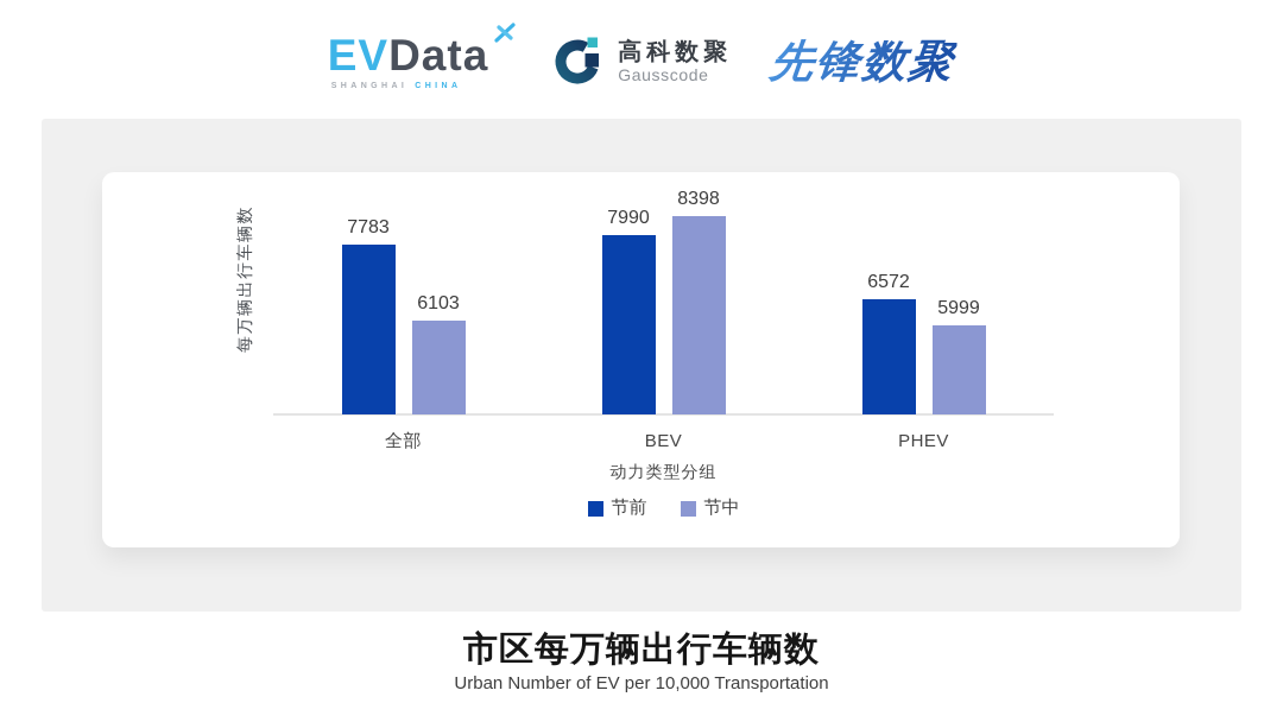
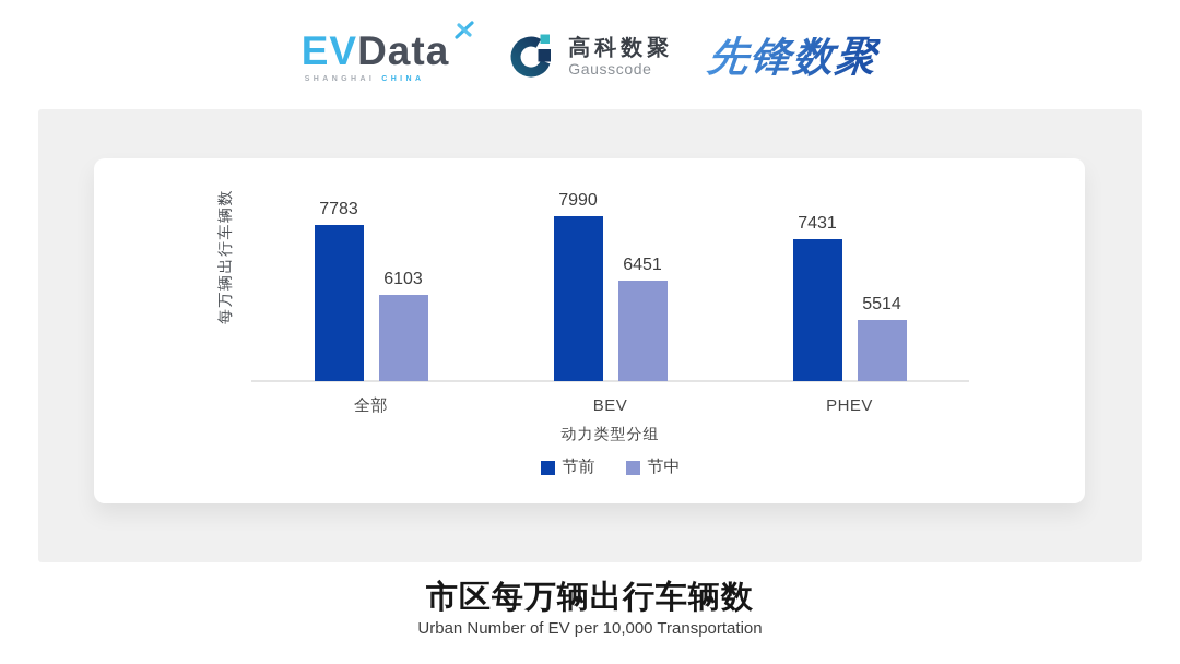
节中/BEV: 8398 -> 6451
节前/PHEV: 6572 -> 7431
节中/PHEV: 5999 -> 5514
